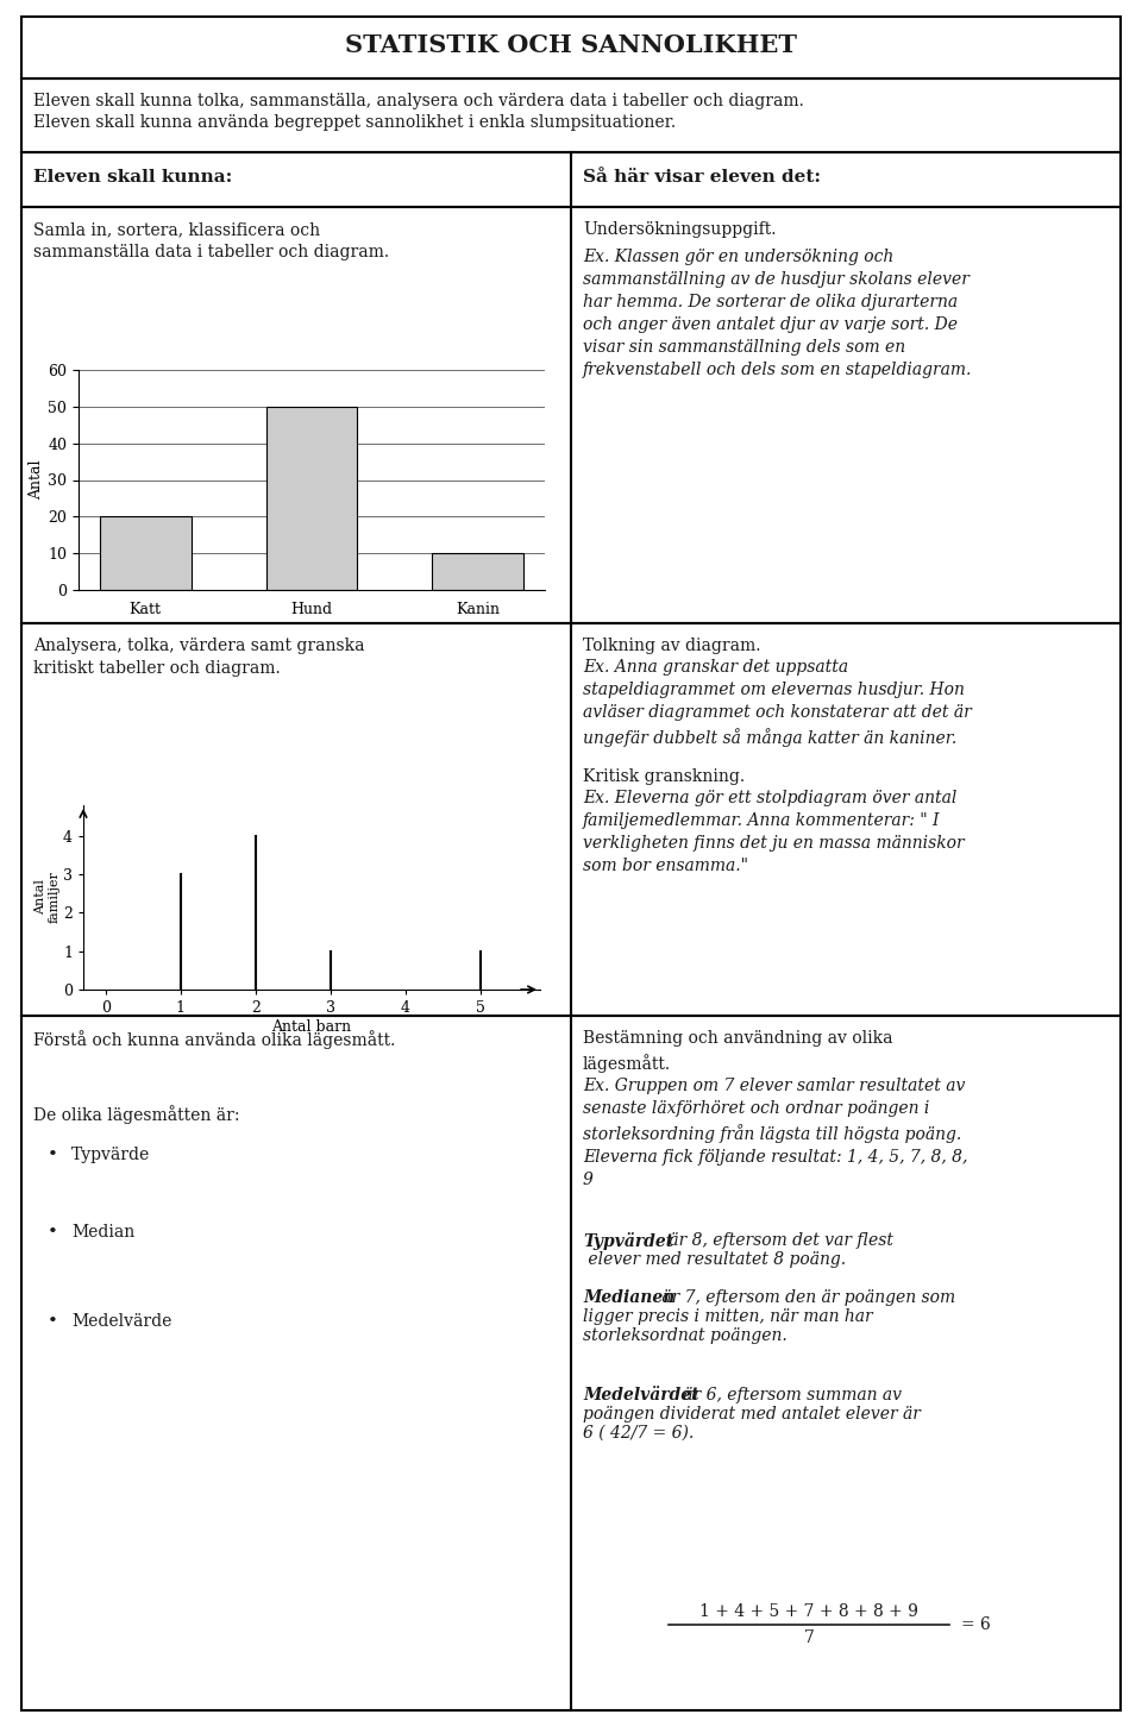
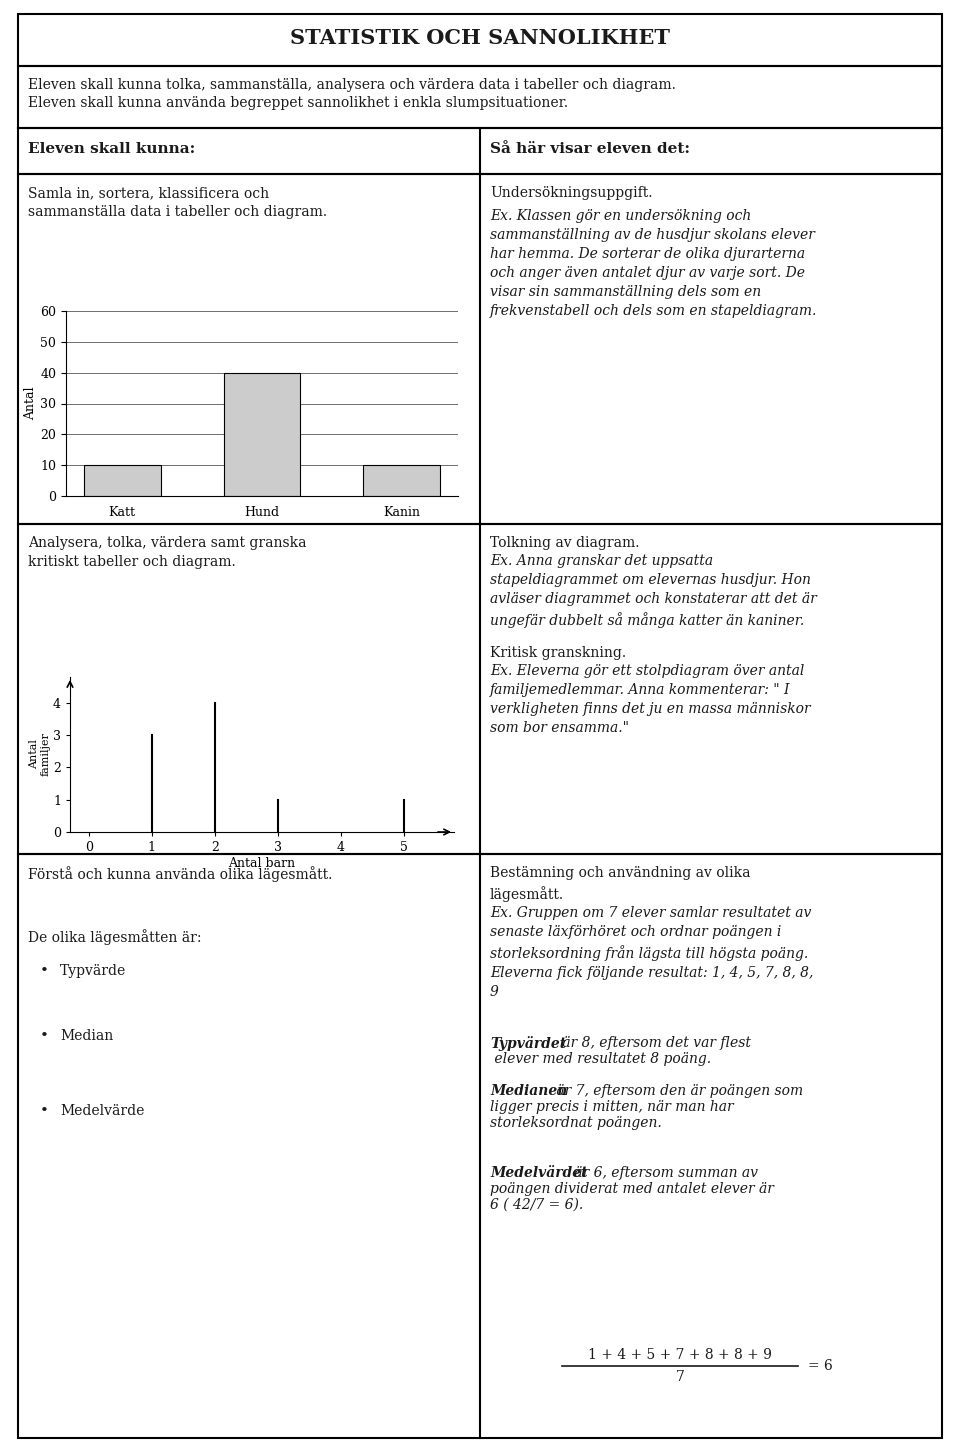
Katt: 20 -> 10
Hund: 50 -> 40
